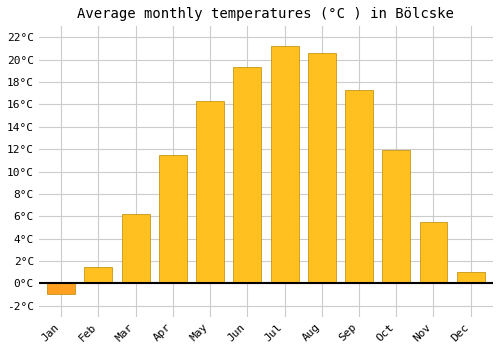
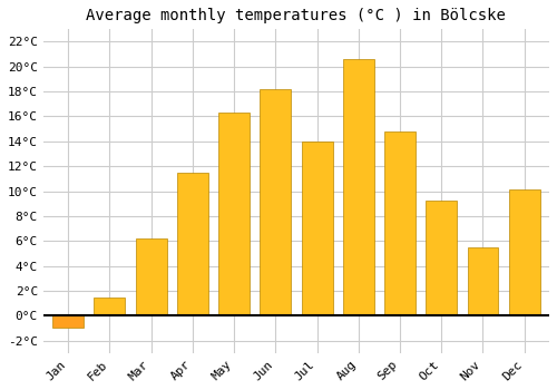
Jun: 19.4°C -> 18.2°C
Jul: 21.2°C -> 14.0°C
Sep: 17.3°C -> 14.8°C
Oct: 11.9°C -> 9.2°C
Dec: 1.0°C -> 10.1°C
